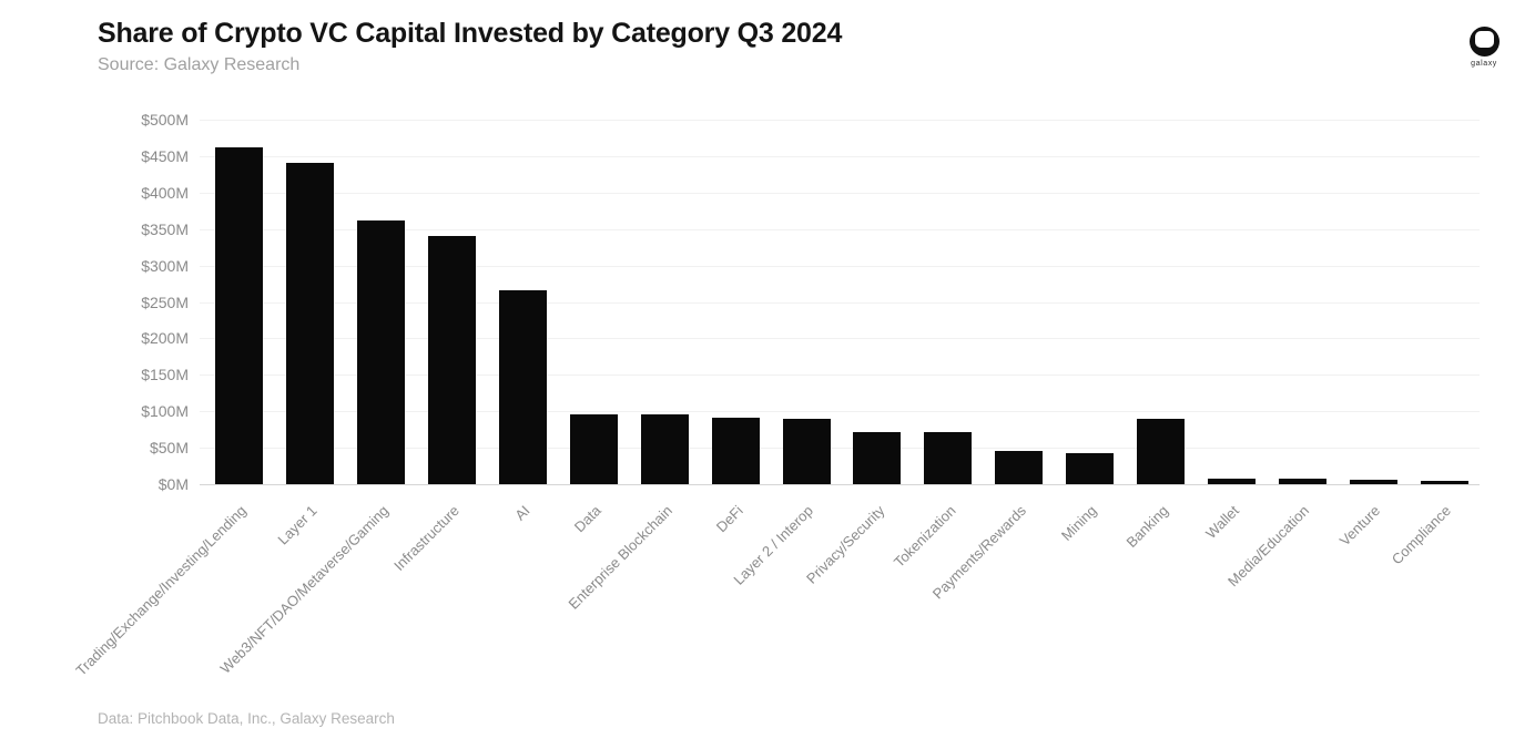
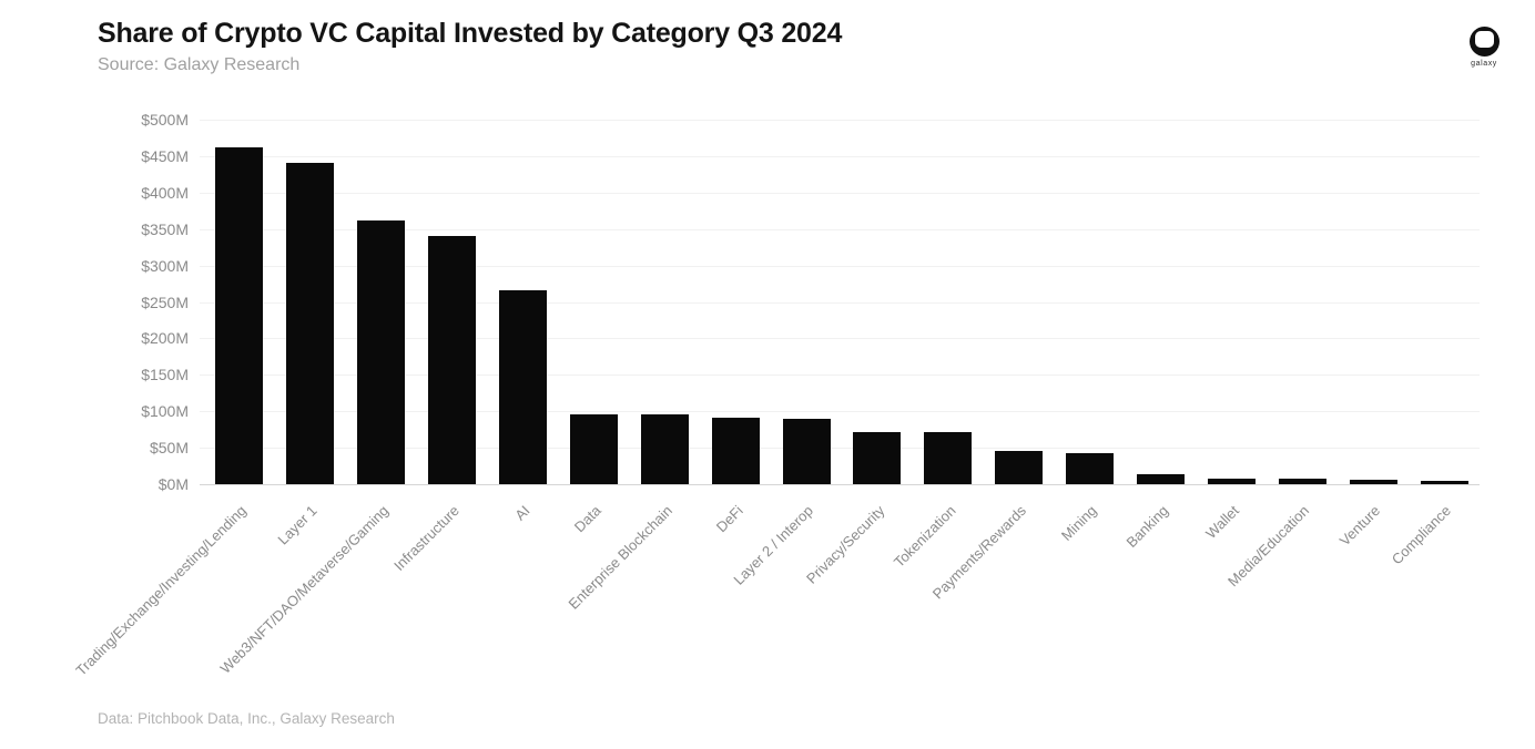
Banking: $90M -> $10M
